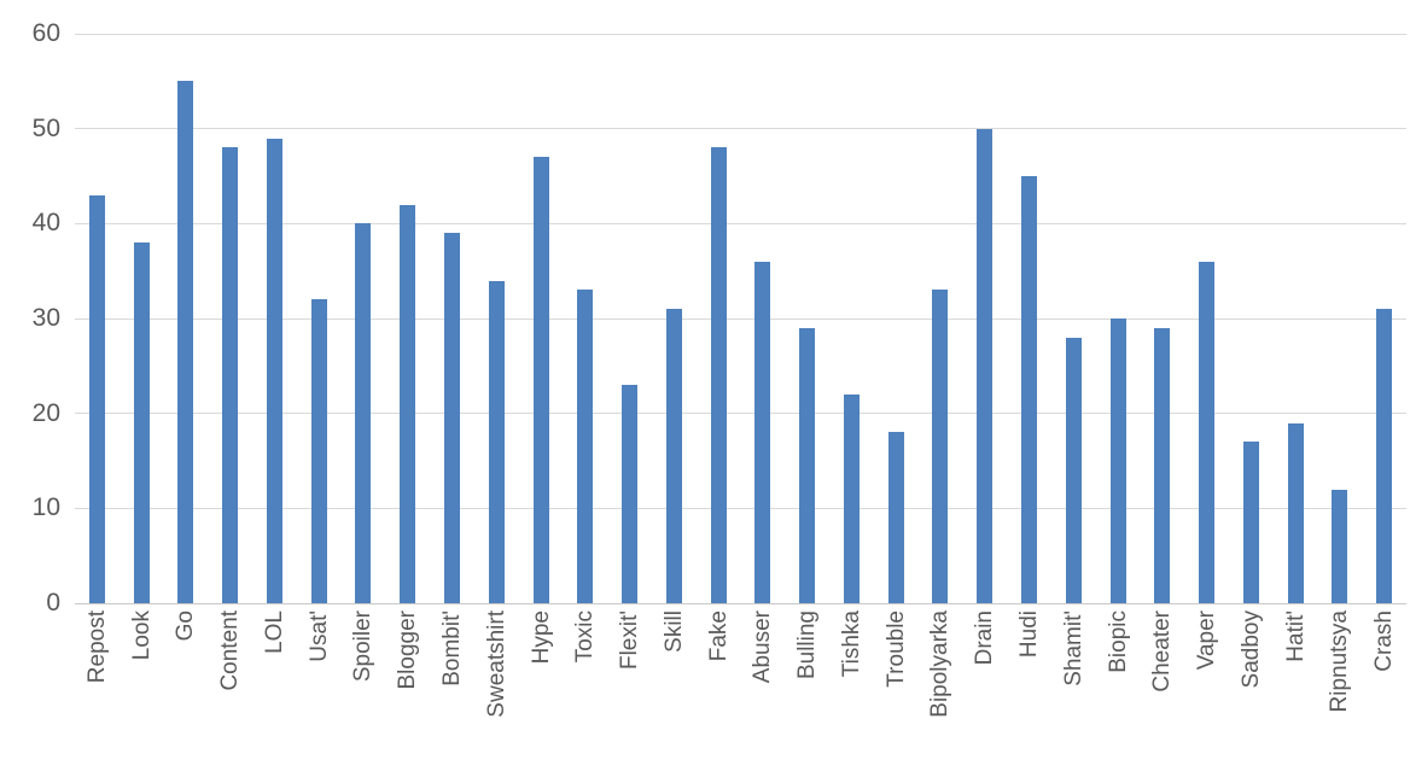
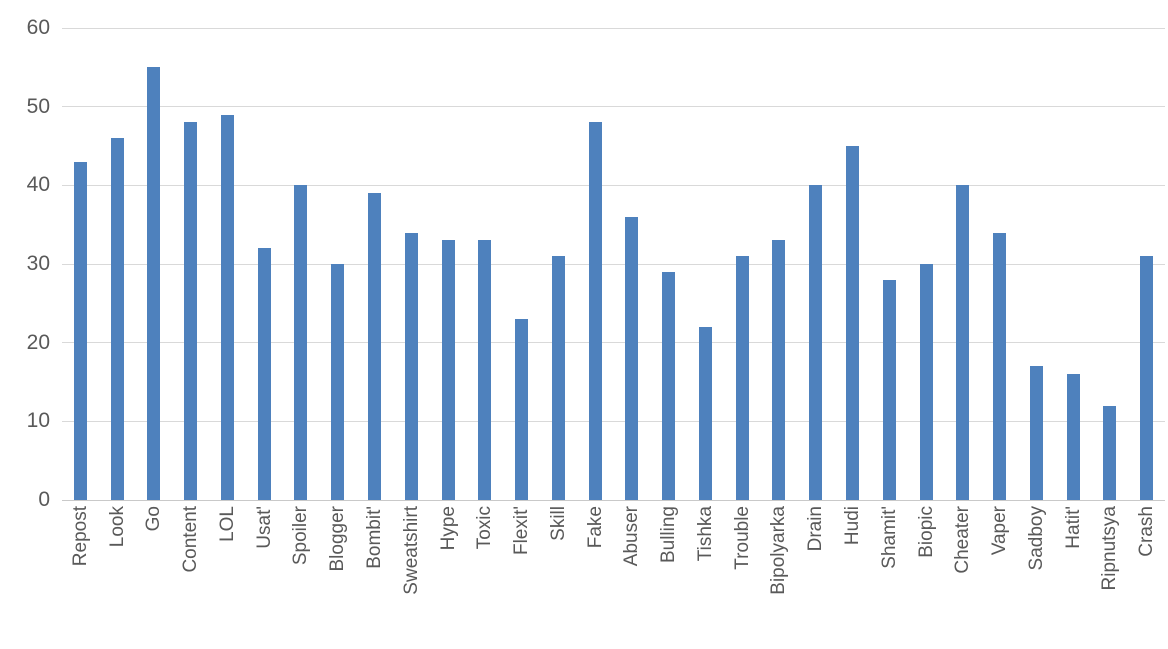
Look: 38 -> 46
Blogger: 42 -> 30
Hype: 47 -> 33
Trouble: 18 -> 31
Drain: 50 -> 40
Cheater: 29 -> 40
Vaper: 36 -> 34
Hatit': 19 -> 16
